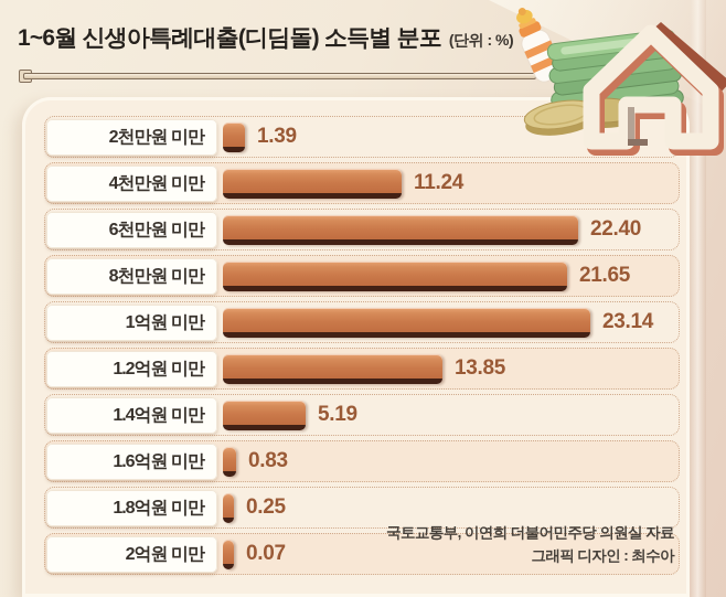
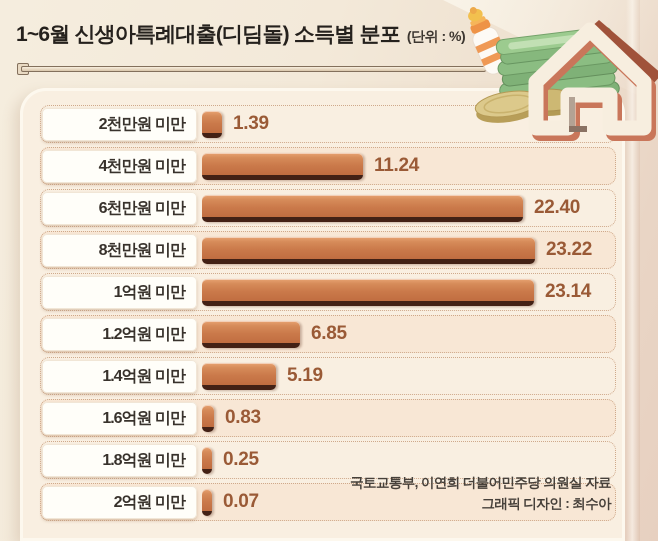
8천만원 미만: 21.65 -> 23.22
1.2억원 미만: 13.85 -> 6.85
